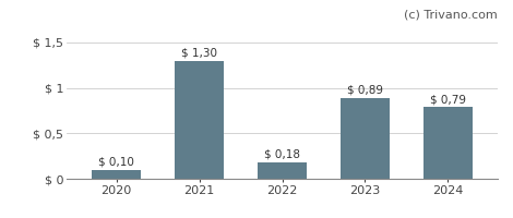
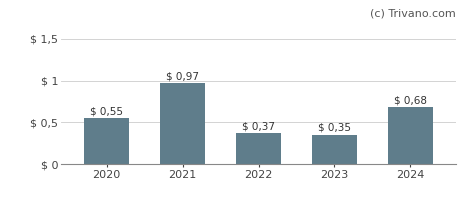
2020: 0,10 -> 0,55
2021: 1,30 -> 0,97
2022: 0,18 -> 0,37
2023: 0,89 -> 0,35
2024: 0,79 -> 0,68
